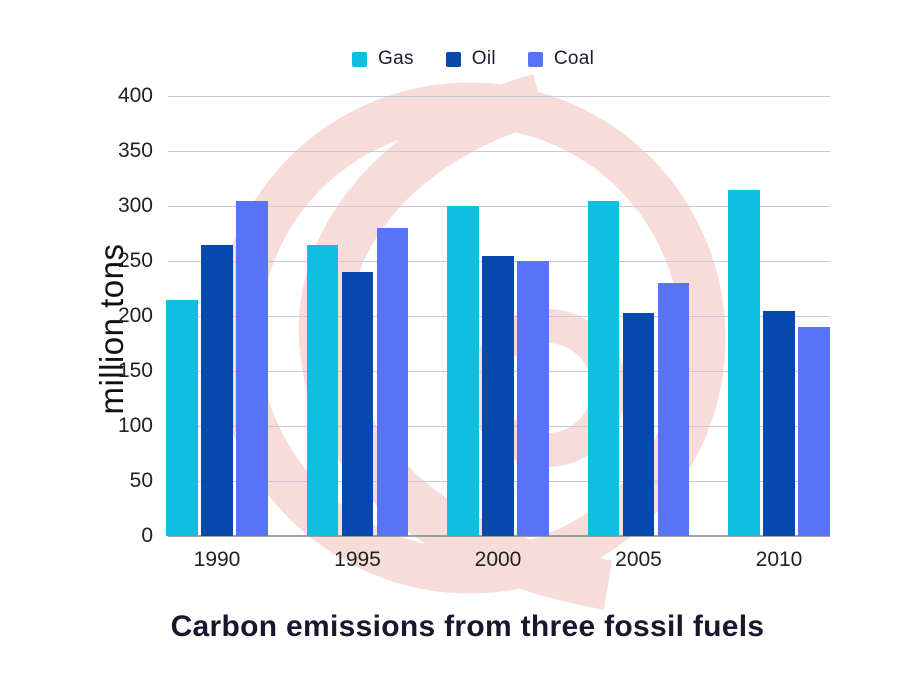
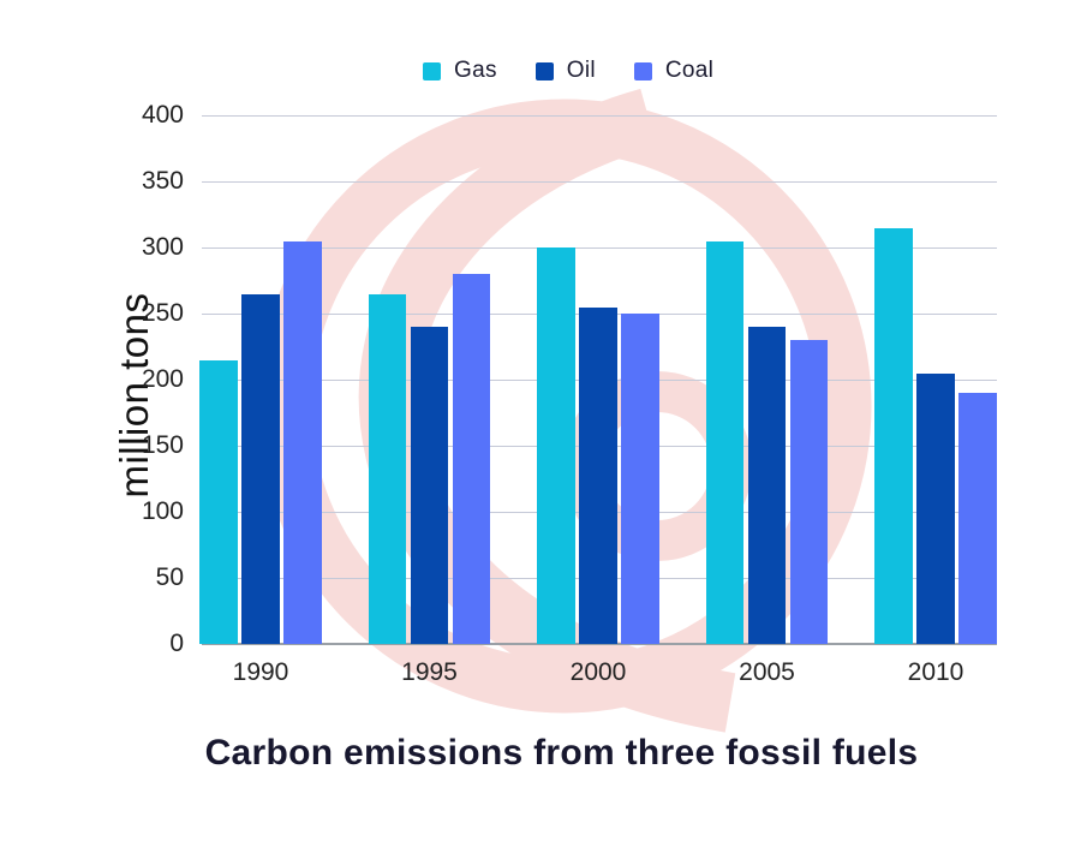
Oil/2005: 203 -> 240
